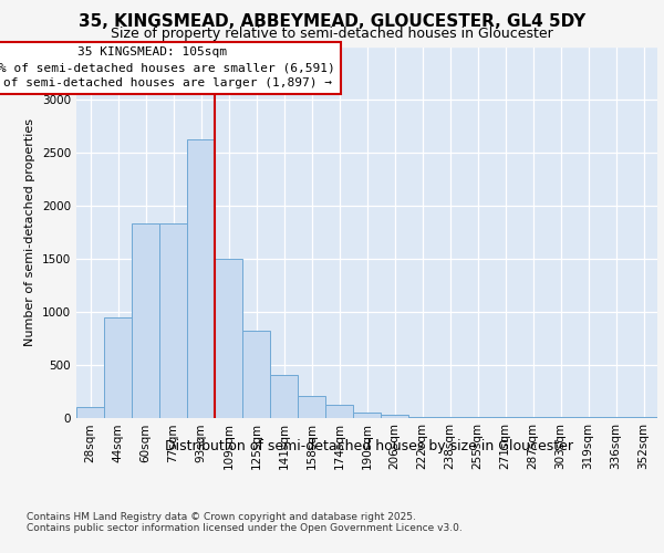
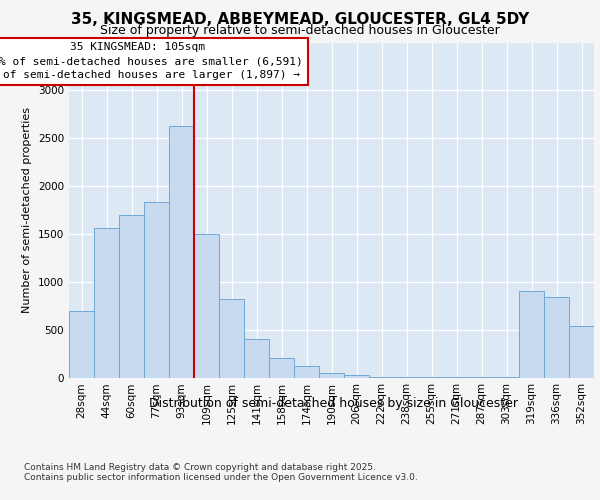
28sqm: 100 -> 700
44sqm: 950 -> 1560
60sqm: 1830 -> 1700
319sqm: 0 -> 900
336sqm: 0 -> 840
352sqm: 0 -> 540
